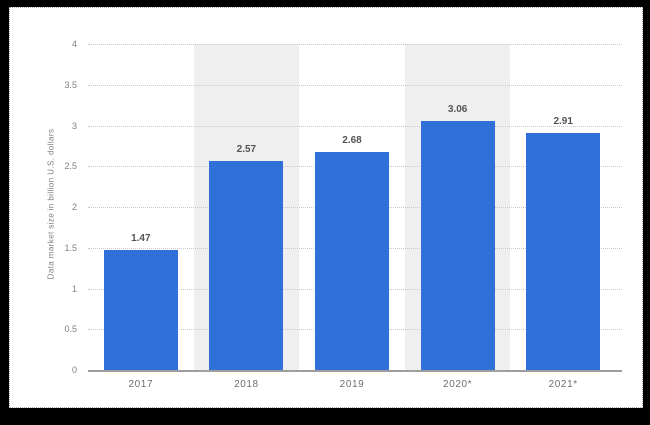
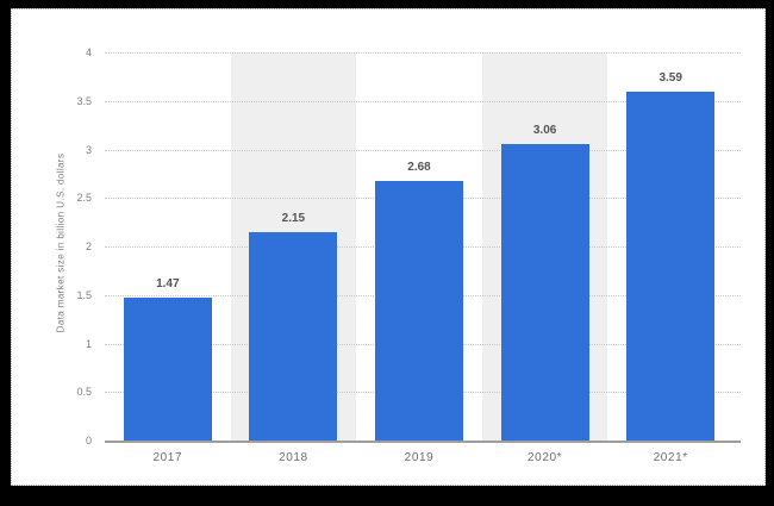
2018: 2.57 -> 2.15
2021*: 2.91 -> 3.59
